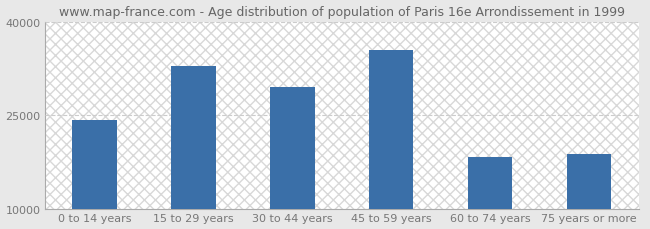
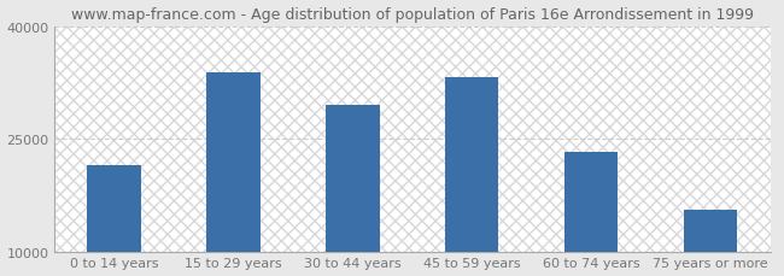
0 to 14 years: 24200 -> 21500
15 to 29 years: 32800 -> 33800
45 to 59 years: 35400 -> 33200
60 to 74 years: 18200 -> 23200
75 years or more: 18800 -> 15500
